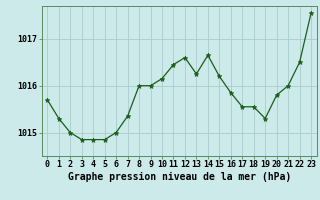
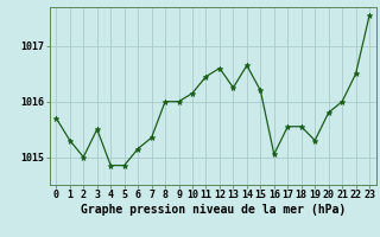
3: 1014.85 -> 1015.50
6: 1015.00 -> 1015.15
16: 1015.85 -> 1015.05
